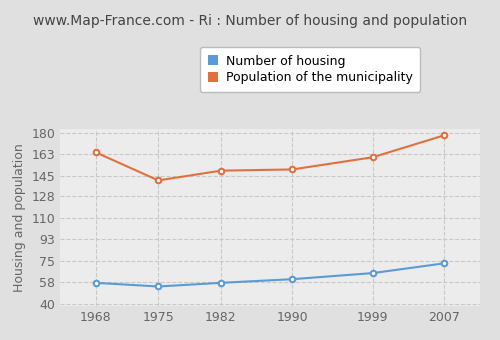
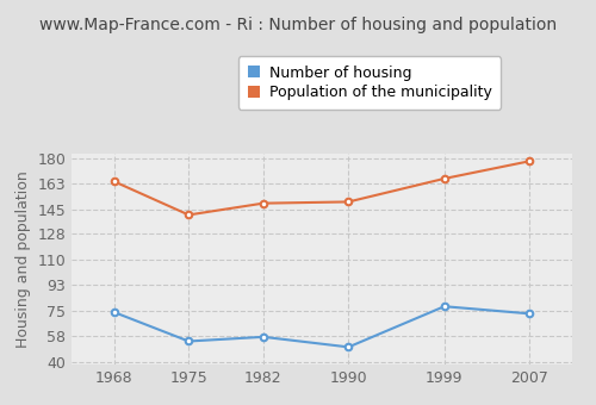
Number of housing/1968: 57 -> 74
Number of housing/1990: 60 -> 50
Number of housing/1999: 65 -> 78
Population of the municipality/1999: 160 -> 166
